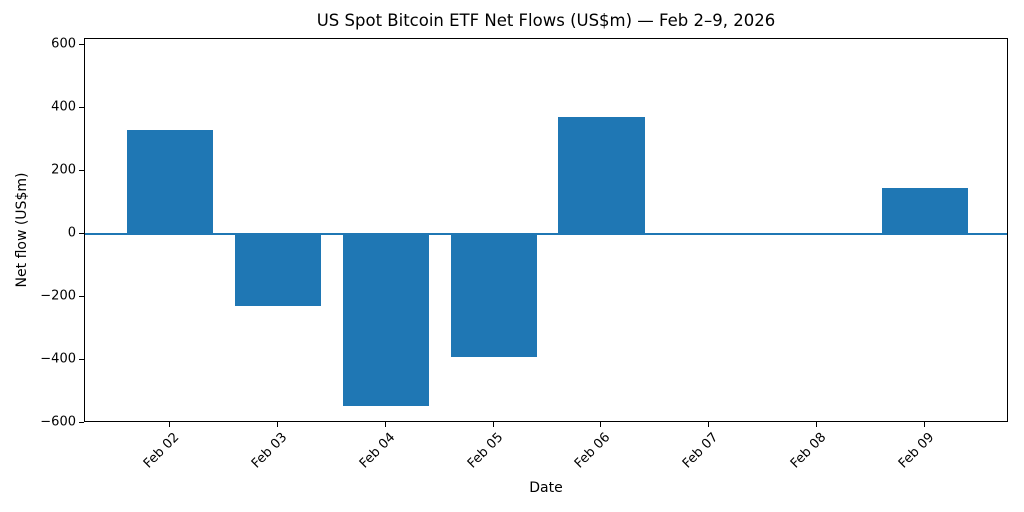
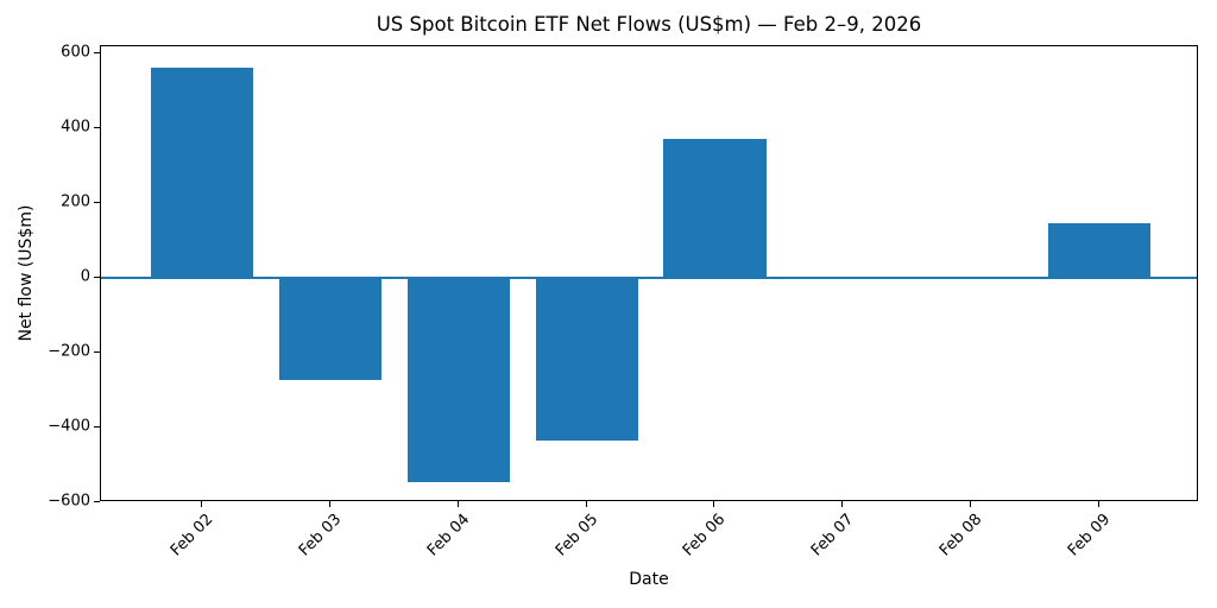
Feb 02: 330 -> 560
Feb 03: -230 -> -270
Feb 05: -390 -> -430
